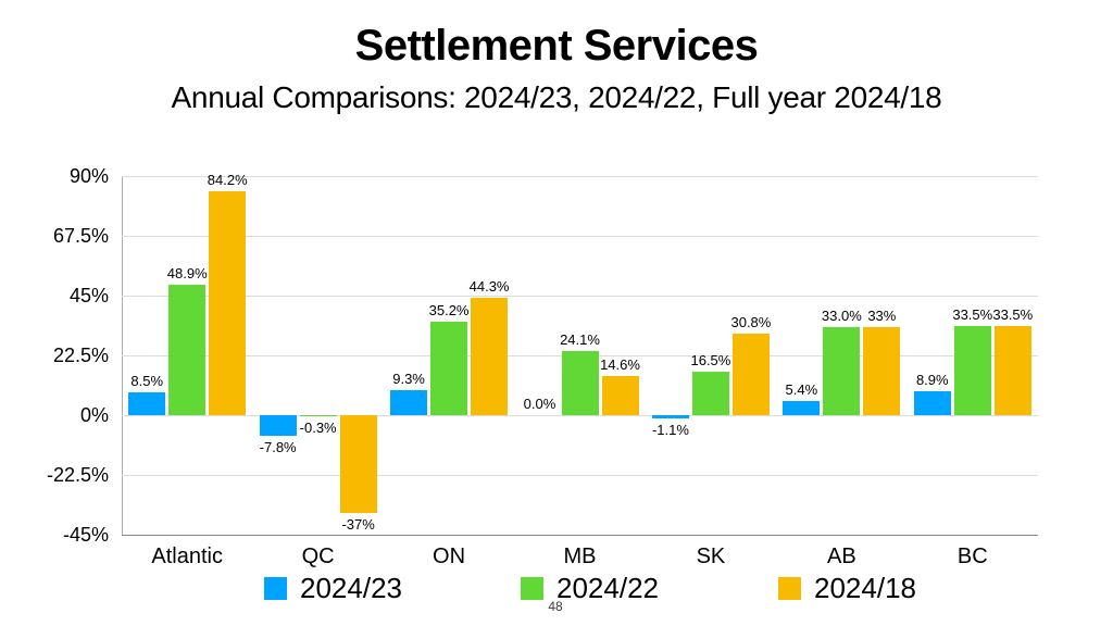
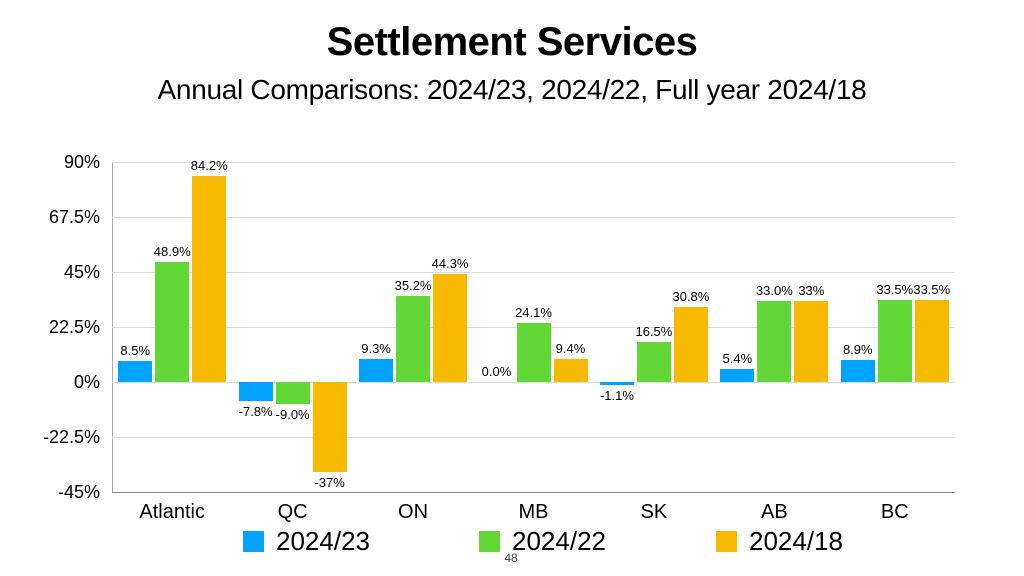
2024/22/QC: -0.3% -> -9.0%
2024/18/MB: 14.6% -> 9.4%
